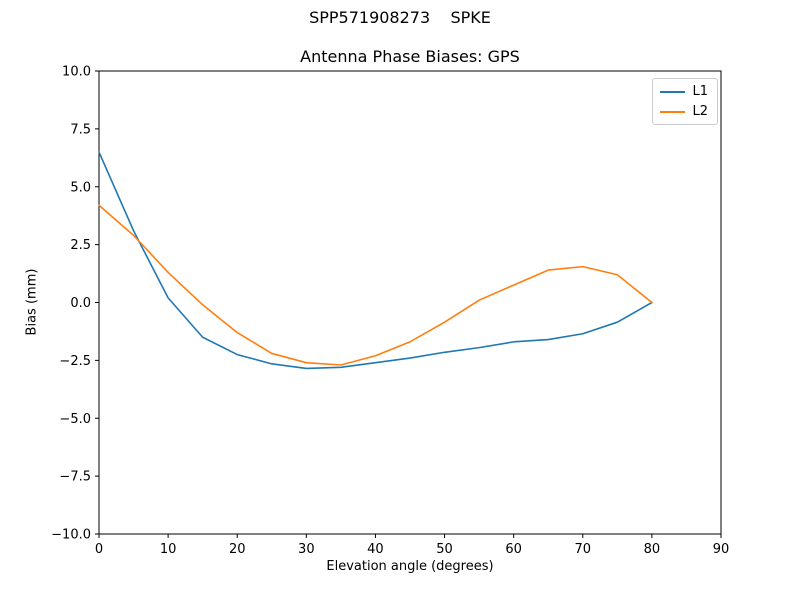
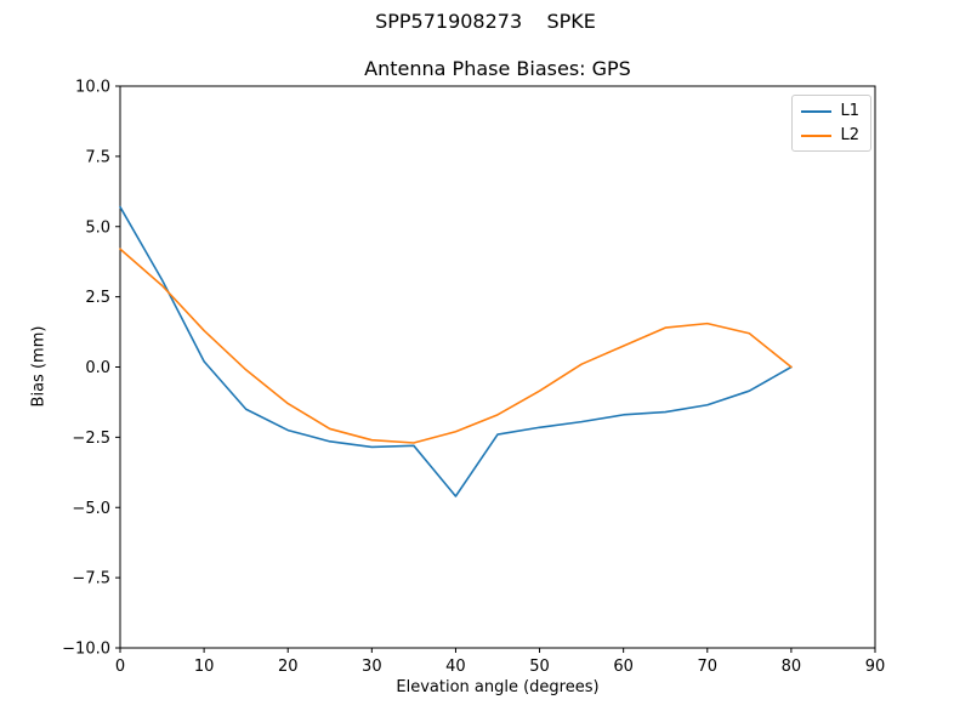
L1/0: 6.5 -> 5.7
L1/40: -2.6 -> -4.6
